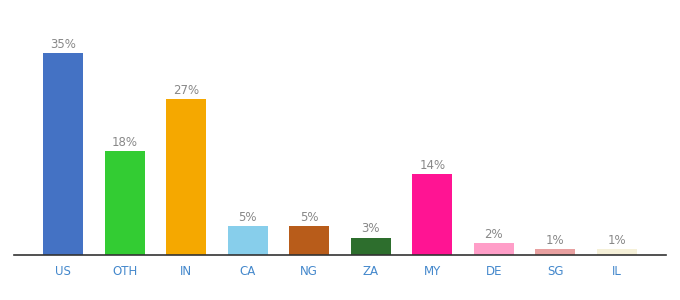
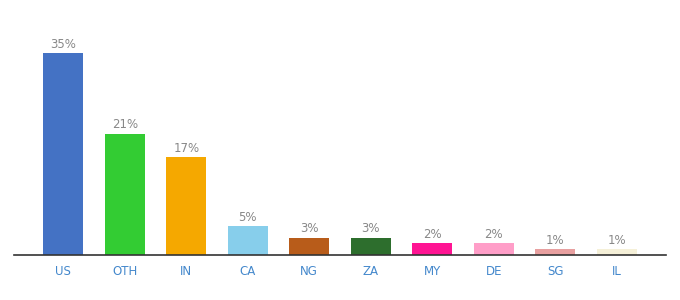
OTH: 18% -> 21%
IN: 27% -> 17%
NG: 5% -> 3%
MY: 14% -> 2%
